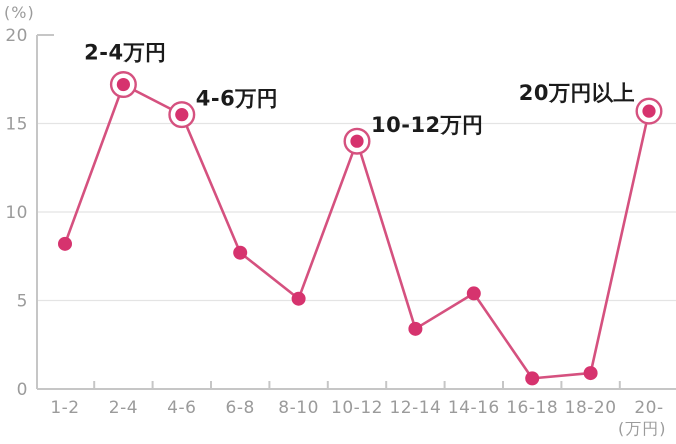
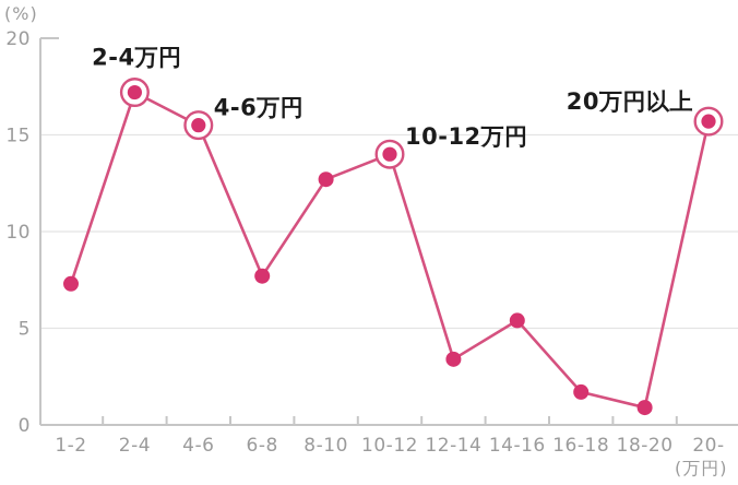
1-2: 8.2 -> 7.3
8-10: 5.1 -> 12.7
16-18: 0.6 -> 1.7
